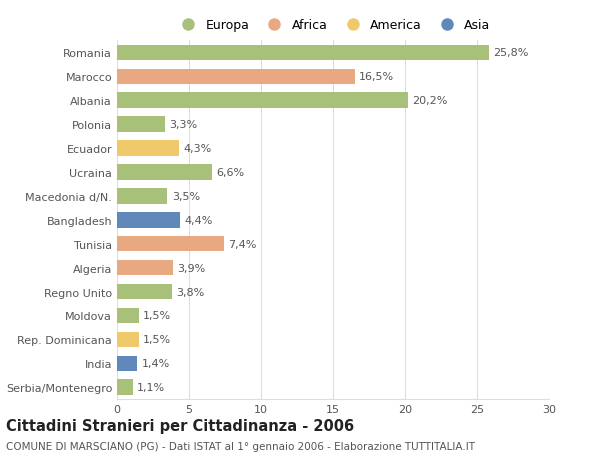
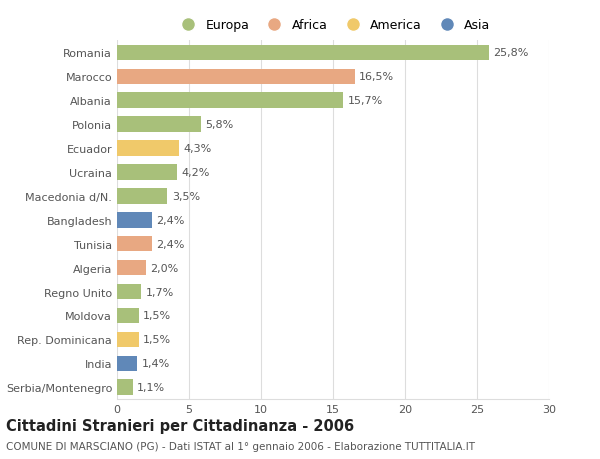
Albania: 20,2% -> 15,7%
Polonia: 3,3% -> 5,8%
Ucraina: 6,6% -> 4,2%
Bangladesh: 4,4% -> 2,4%
Tunisia: 7,4% -> 2,4%
Algeria: 3,9% -> 2,0%
Regno Unito: 3,8% -> 1,7%
